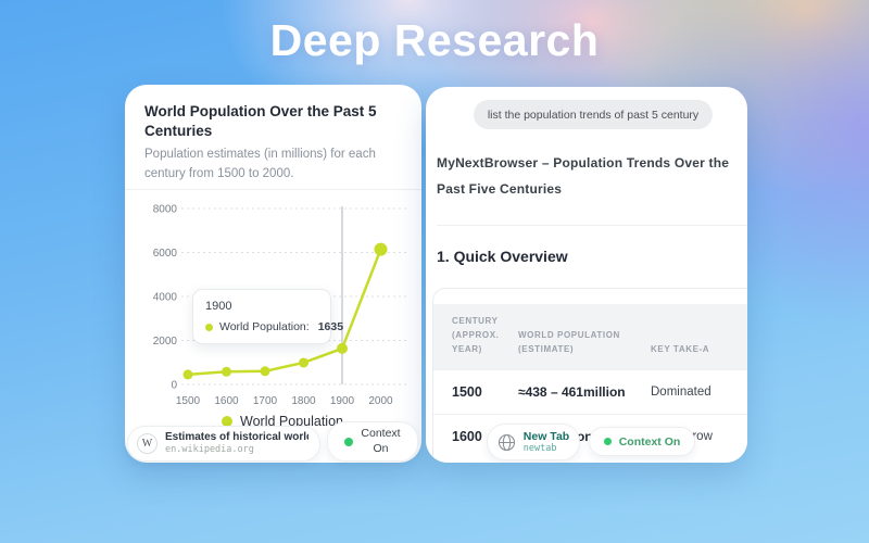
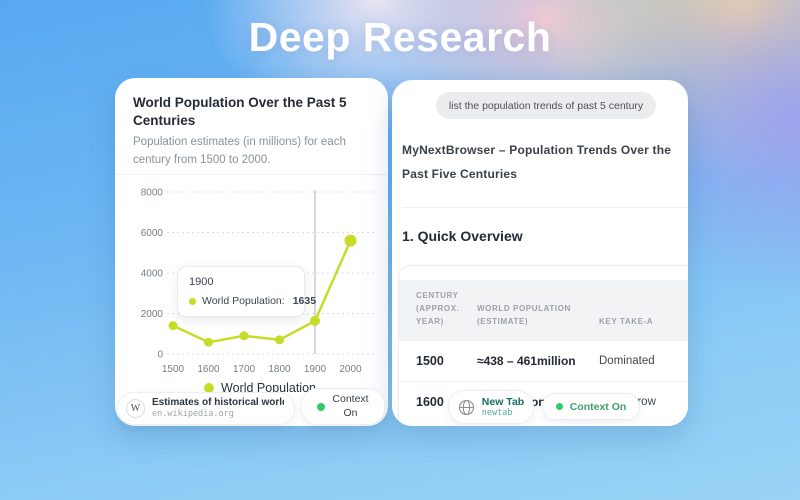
1500: 400 -> 1400
1700: 600 -> 900
1800: 1000 -> 700
2000: 6100 -> 5600
